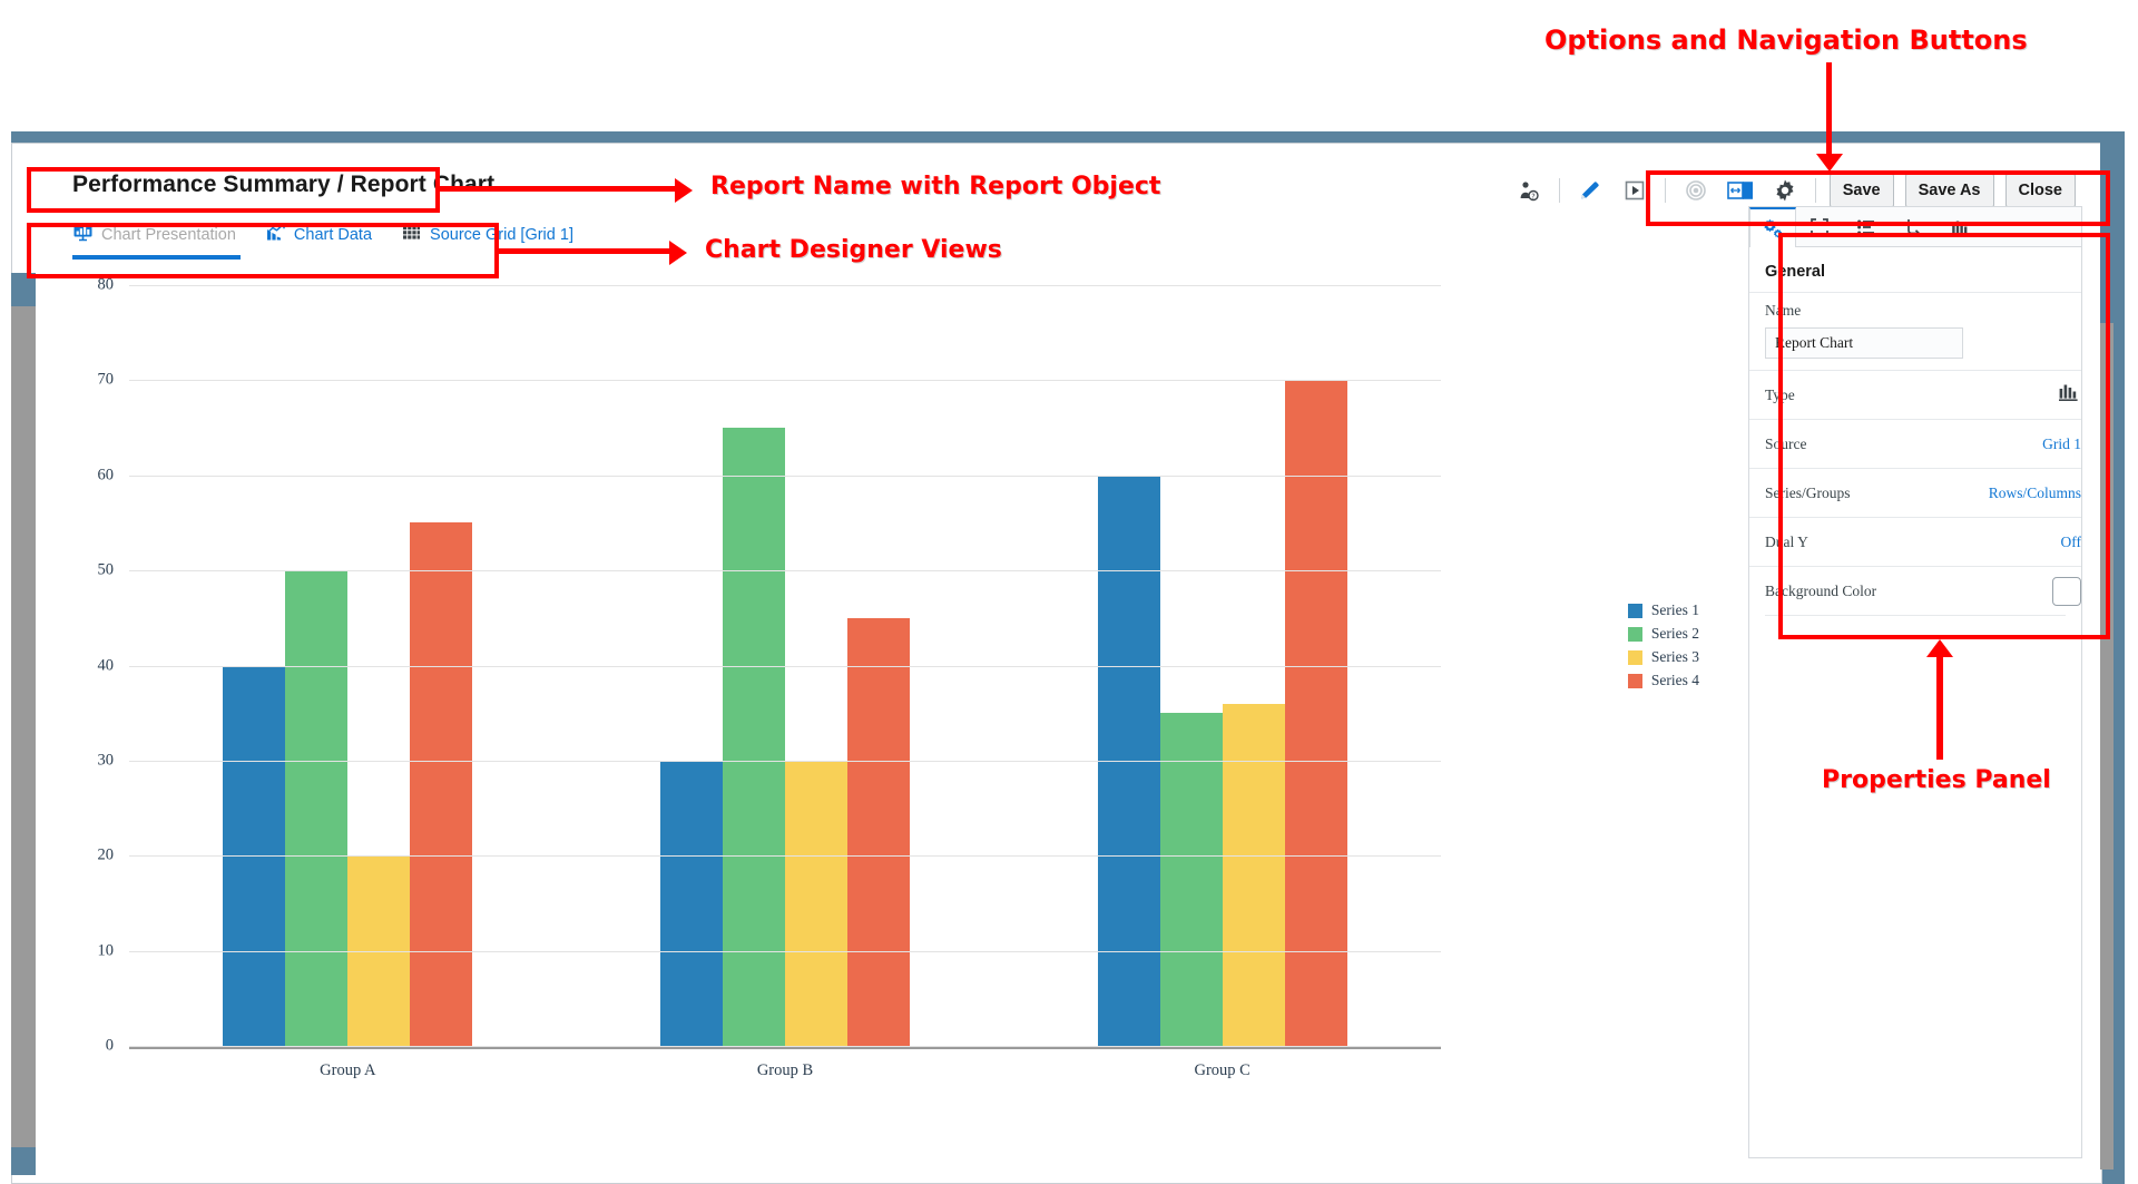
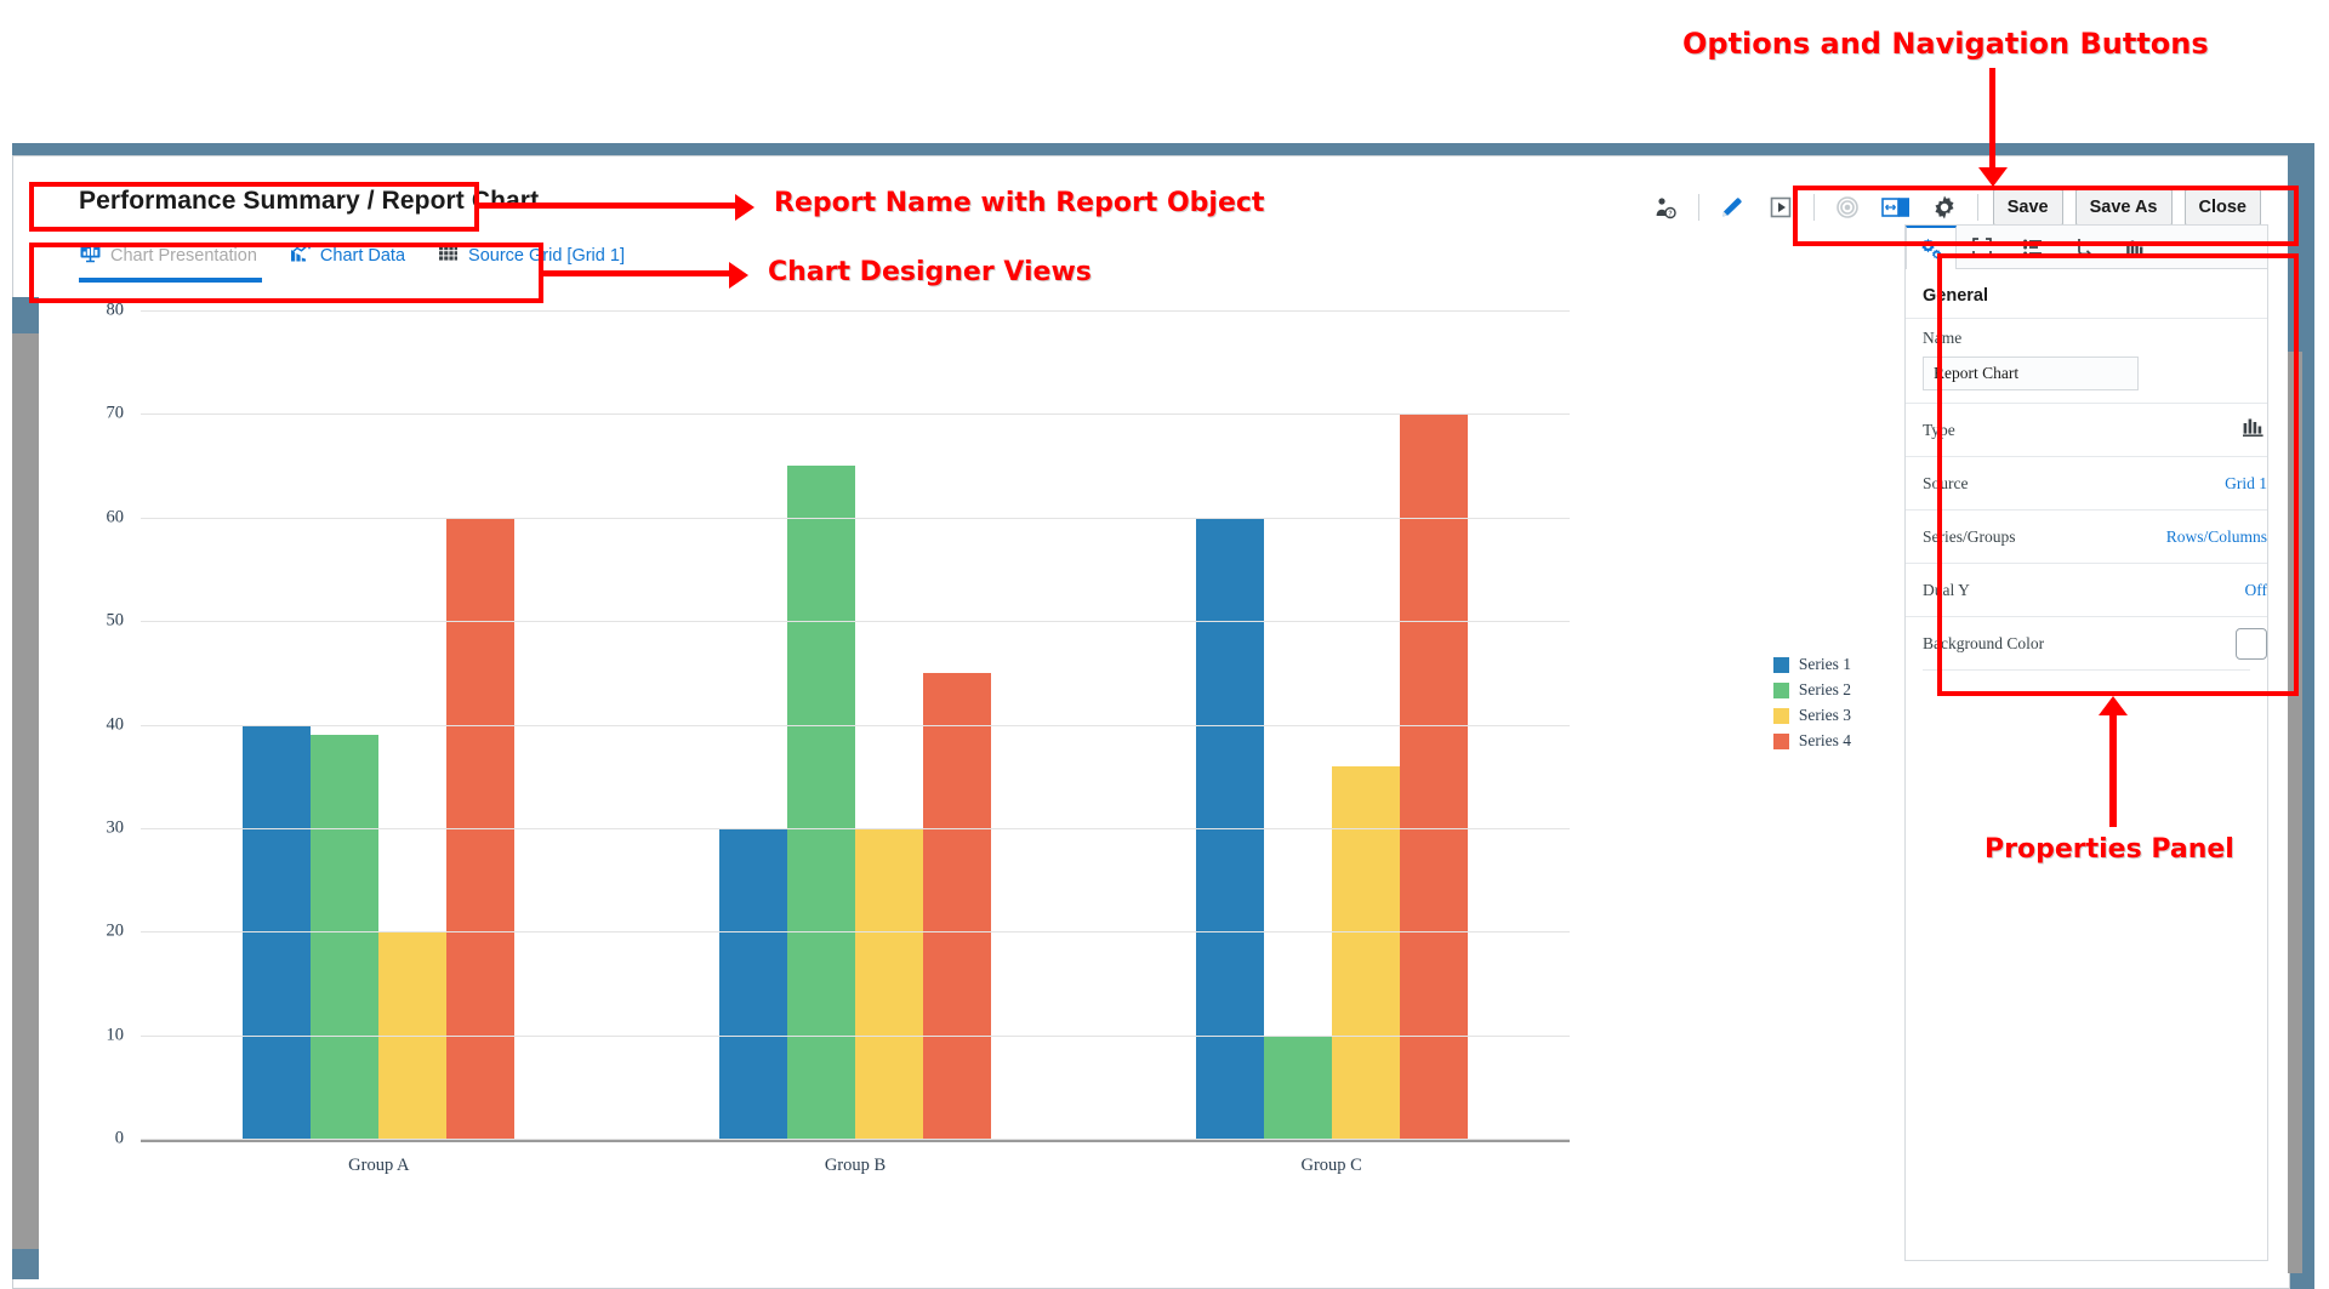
Series 2/Group A: 50 -> 39
Series 4/Group A: 55 -> 60
Series 2/Group C: 35 -> 10
